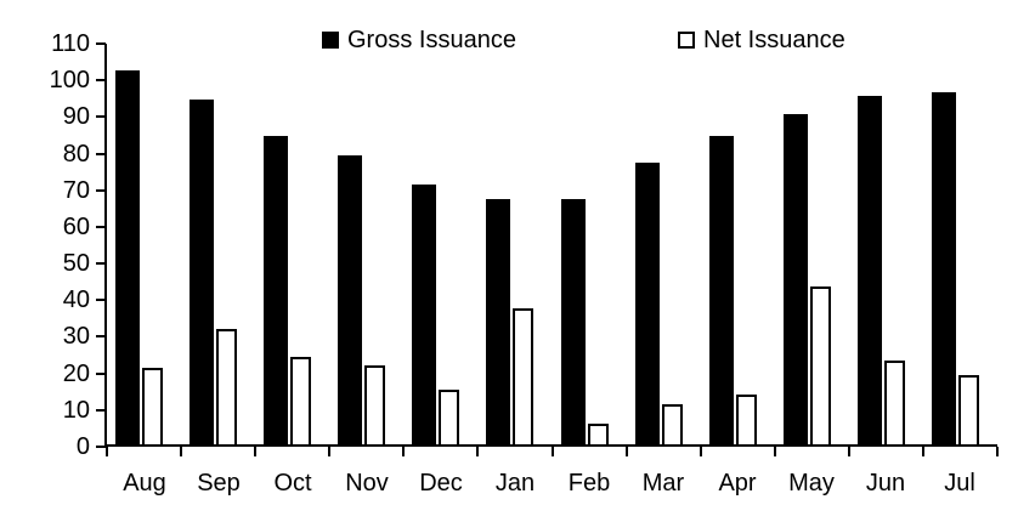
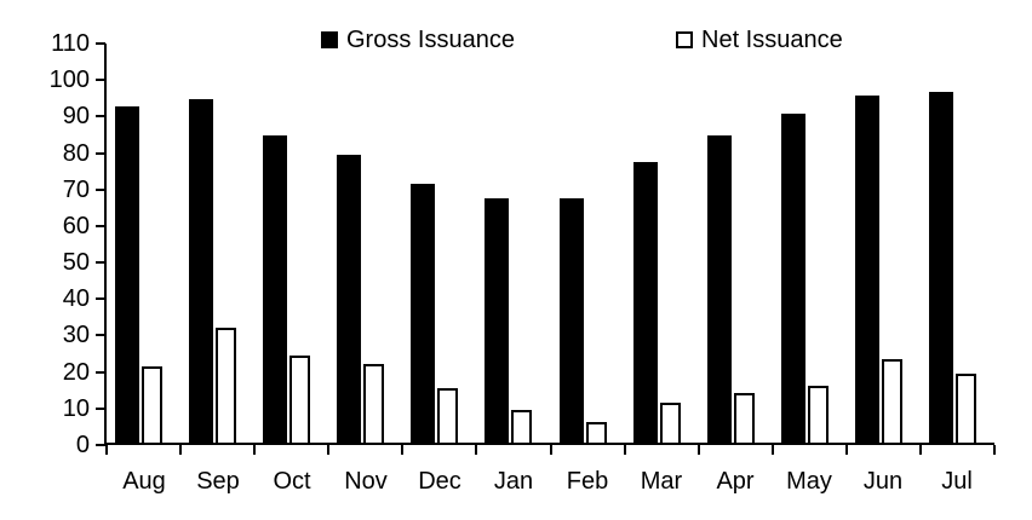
Gross Issuance/Aug: 102 -> 92
Net Issuance/Jan: 37 -> 9
Net Issuance/May: 43 -> 16
